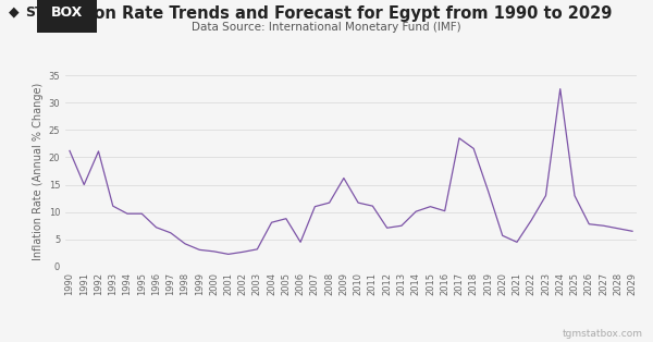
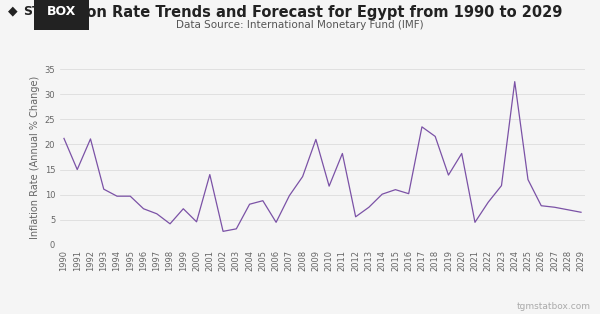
1999: 3.1 -> 7.2
2000: 2.8 -> 4.6
2001: 2.3 -> 14.0
2007: 11.0 -> 9.8
2008: 11.7 -> 13.6
2009: 16.2 -> 21.0
2011: 11.1 -> 18.2
2012: 7.1 -> 5.6
2020: 5.7 -> 18.2
2023: 13.0 -> 11.8
